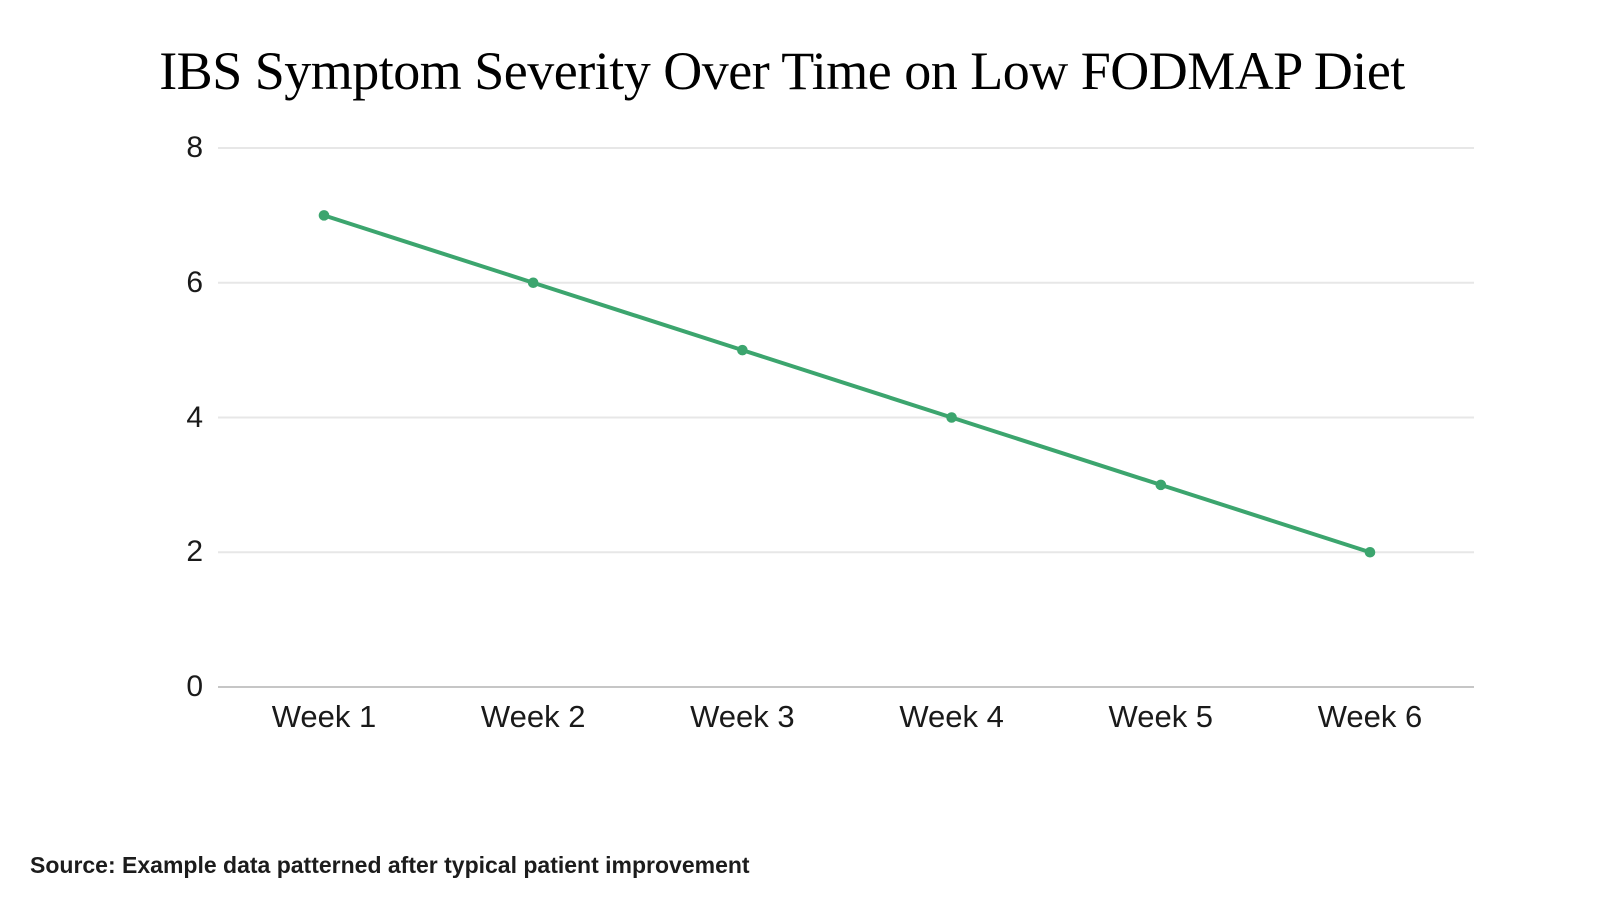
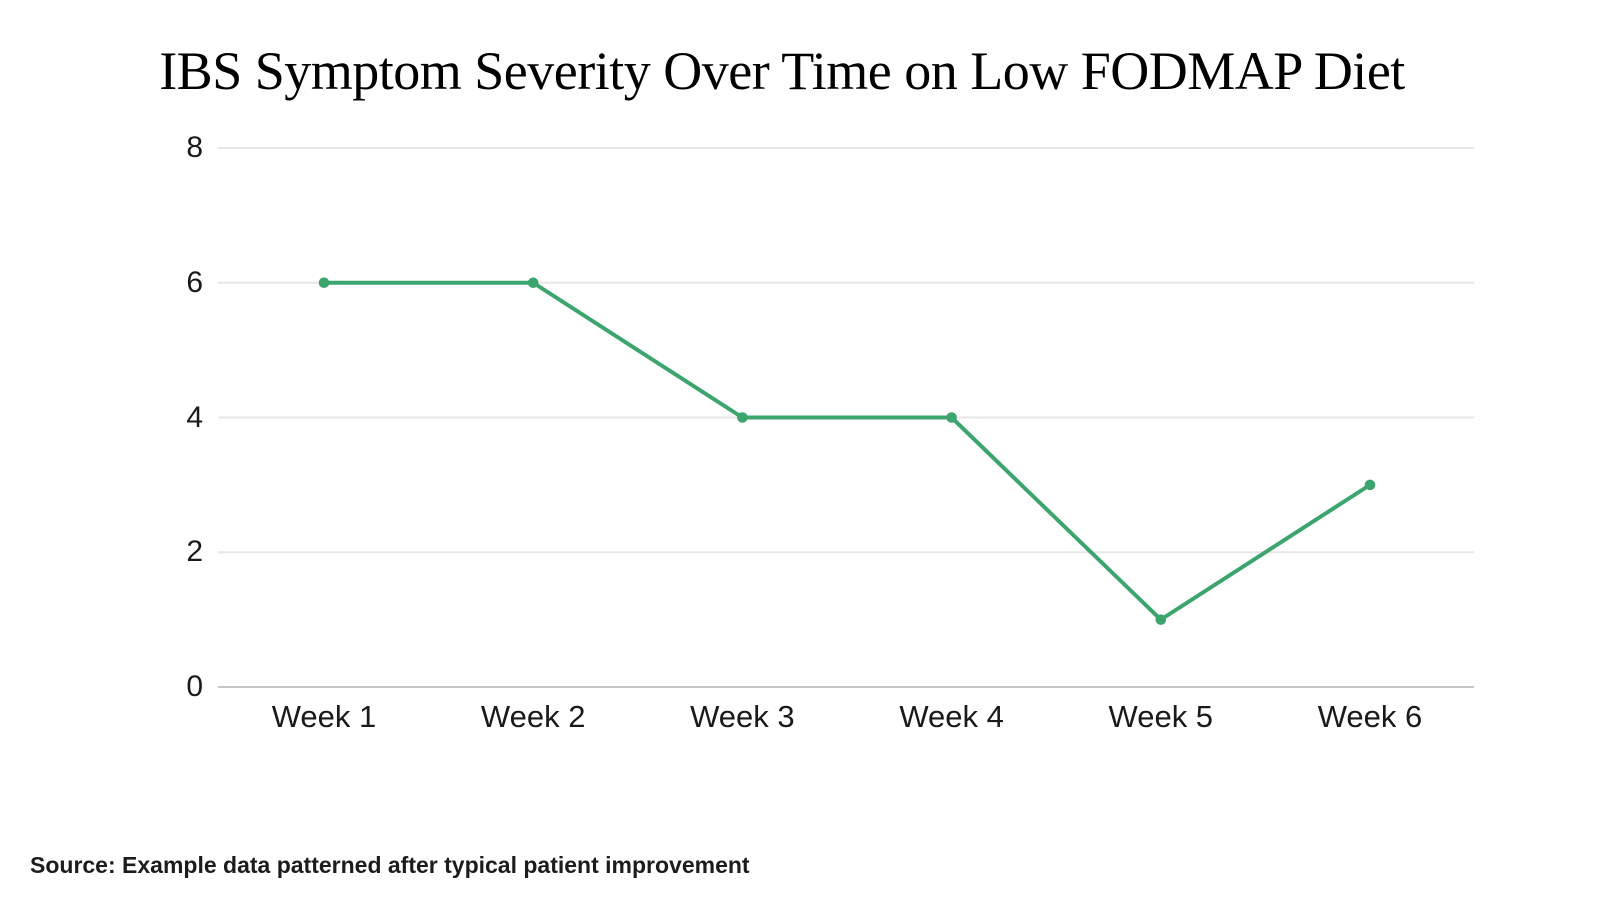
Week 1: 7 -> 6
Week 3: 5 -> 4
Week 5: 3 -> 1
Week 6: 2 -> 3
